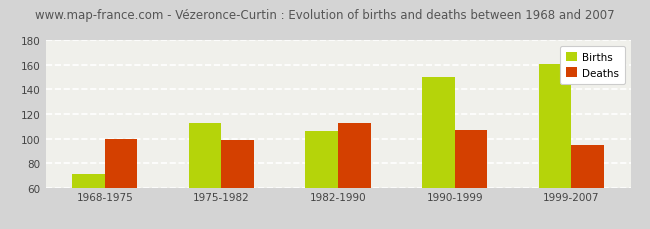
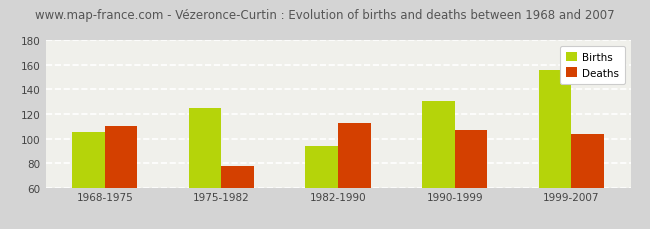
Births/1968-1975: 71 -> 105
Deaths/1968-1975: 100 -> 110
Births/1975-1982: 113 -> 125
Deaths/1975-1982: 99 -> 78
Births/1982-1990: 106 -> 94
Births/1990-1999: 150 -> 131
Births/1999-2007: 161 -> 156
Deaths/1999-2007: 95 -> 104
